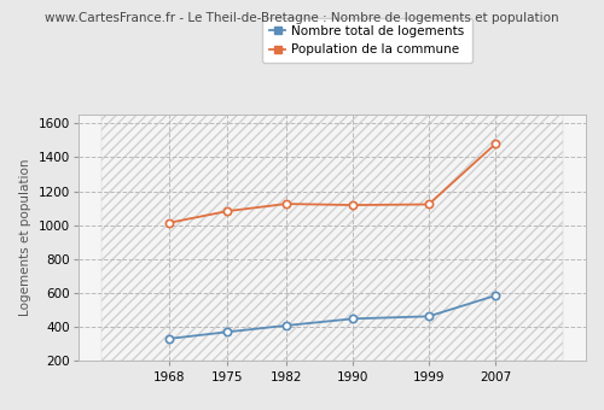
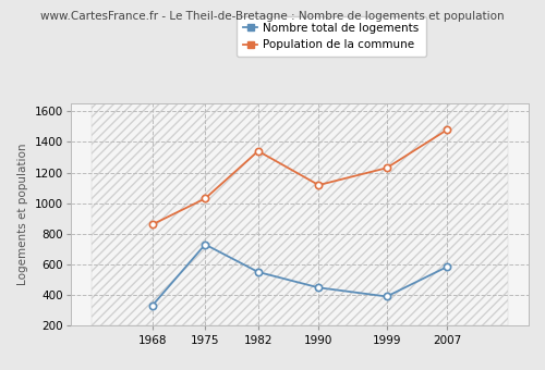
Population de la commune/1968: 1010 -> 860
Nombre total de logements/1975: 370 -> 730
Population de la commune/1975: 1080 -> 1030
Nombre total de logements/1982: 410 -> 550
Population de la commune/1982: 1120 -> 1340
Nombre total de logements/1999: 460 -> 390
Population de la commune/1999: 1120 -> 1230
